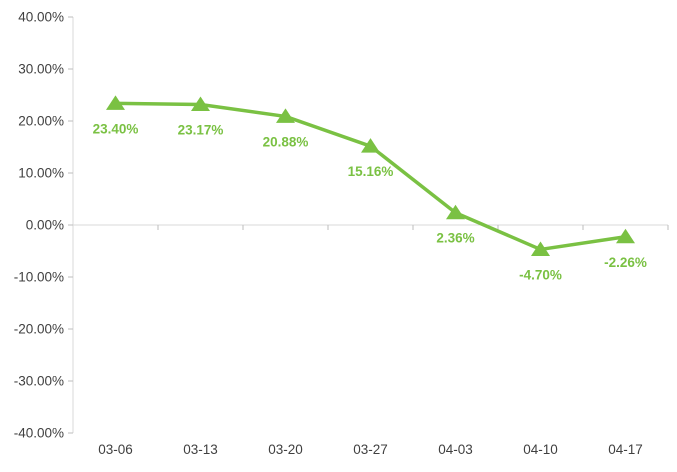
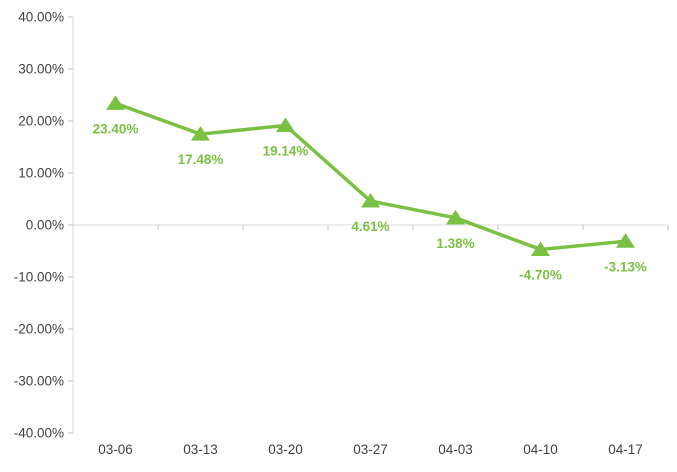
03-13: 23.17% -> 17.48%
03-20: 20.88% -> 19.14%
03-27: 15.16% -> 4.61%
04-03: 2.36% -> 1.38%
04-17: -2.26% -> -3.13%
